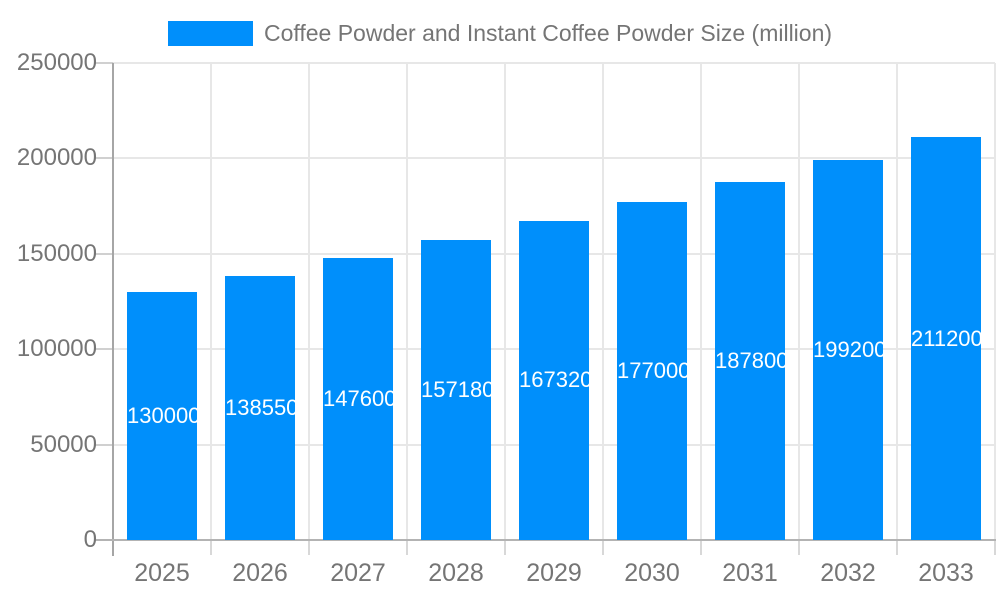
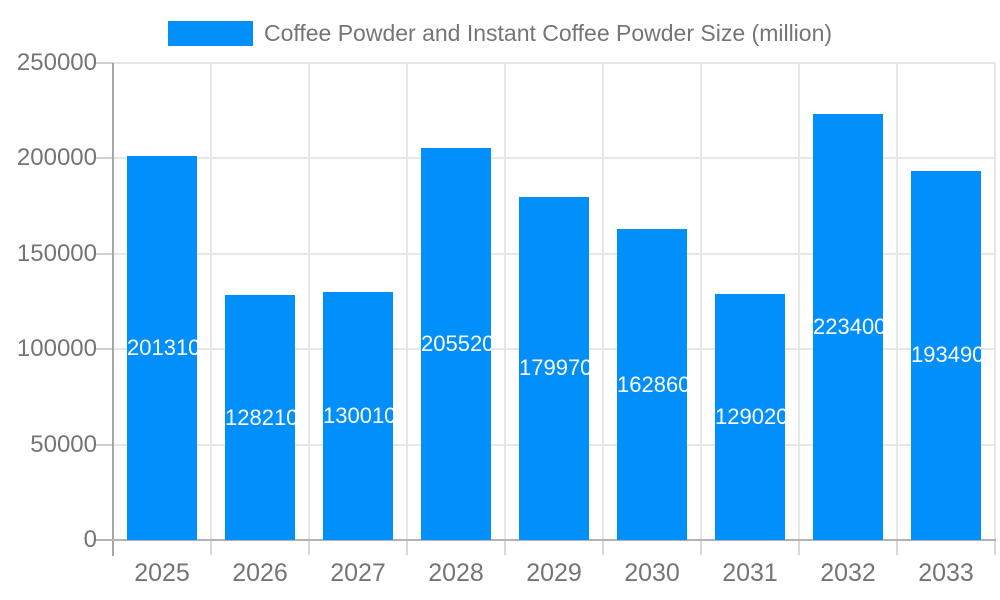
2025: 130000 -> 201310
2026: 138550 -> 128210
2027: 147600 -> 130010
2028: 157180 -> 205520
2029: 167320 -> 179970
2030: 177000 -> 162860
2031: 187800 -> 129020
2032: 199200 -> 223400
2033: 211200 -> 193490
